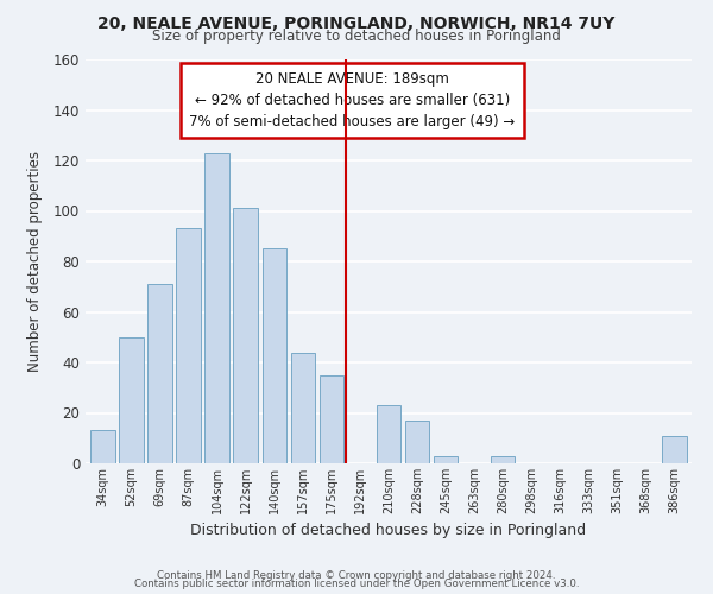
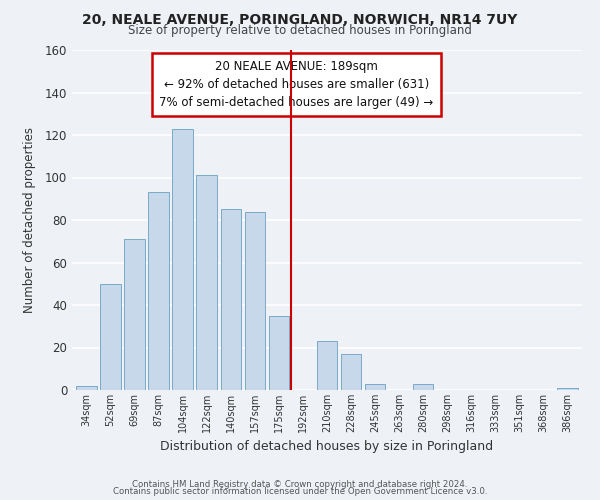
34sqm: 13 -> 2
157sqm: 44 -> 84
386sqm: 11 -> 1
